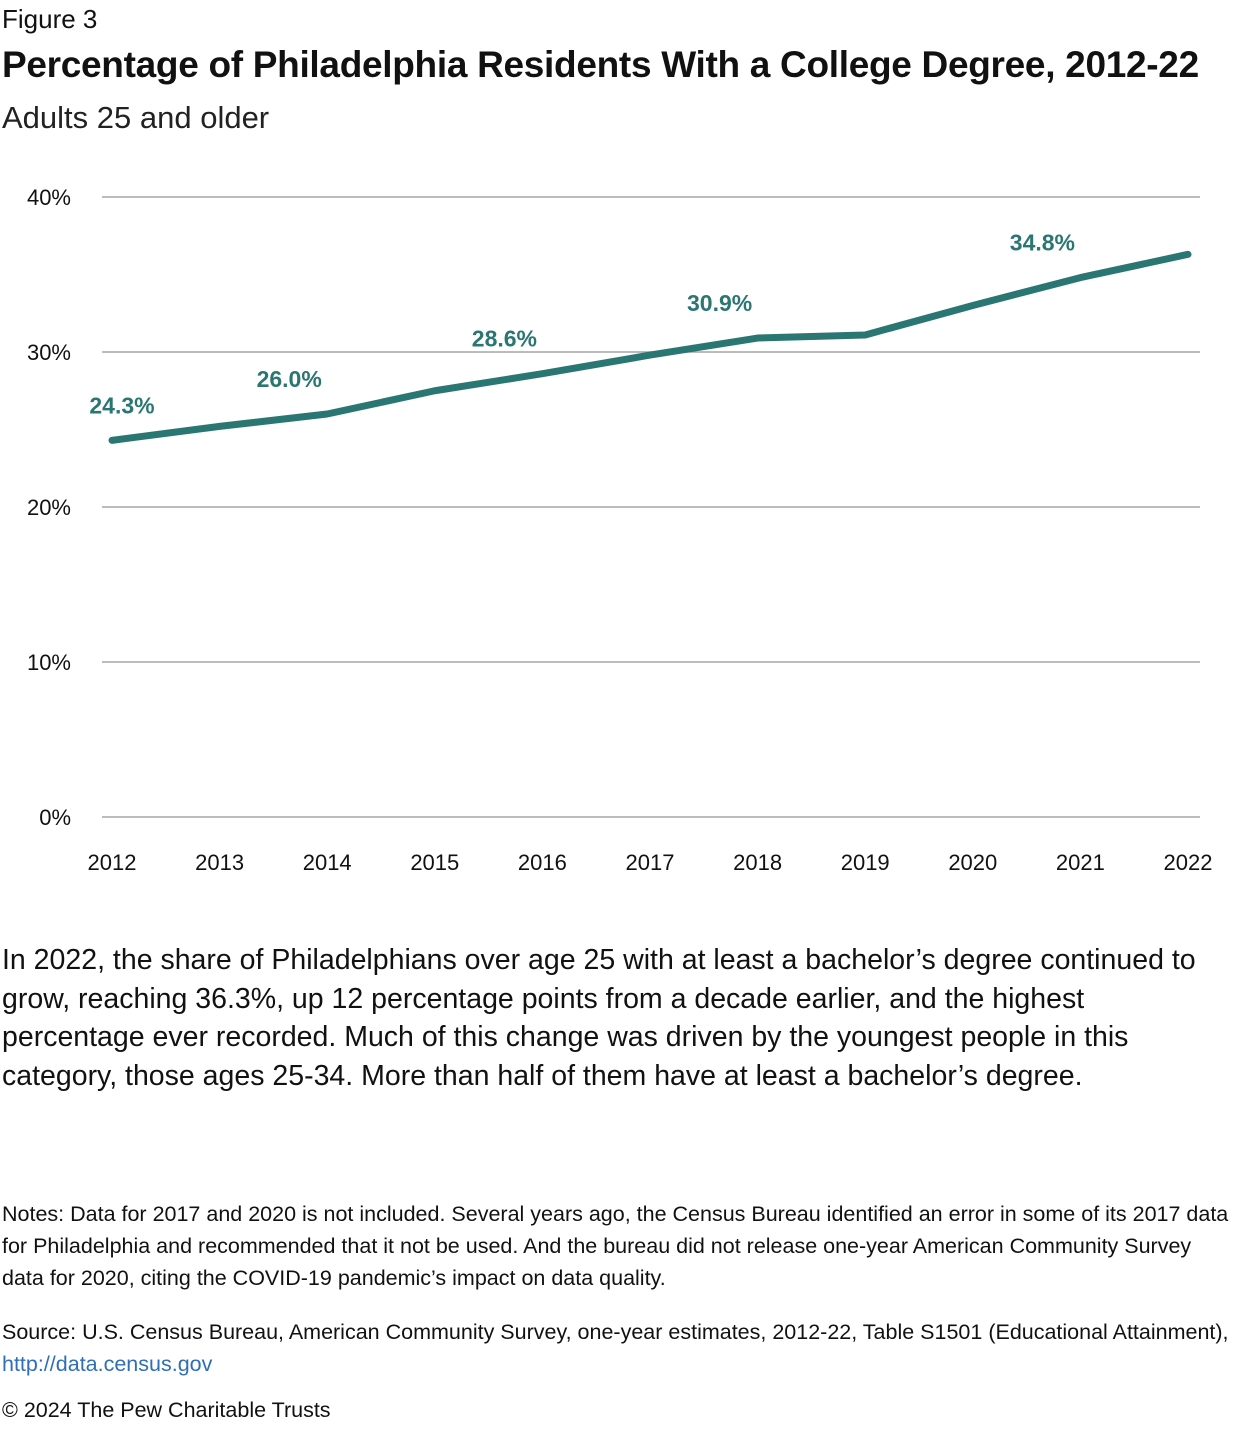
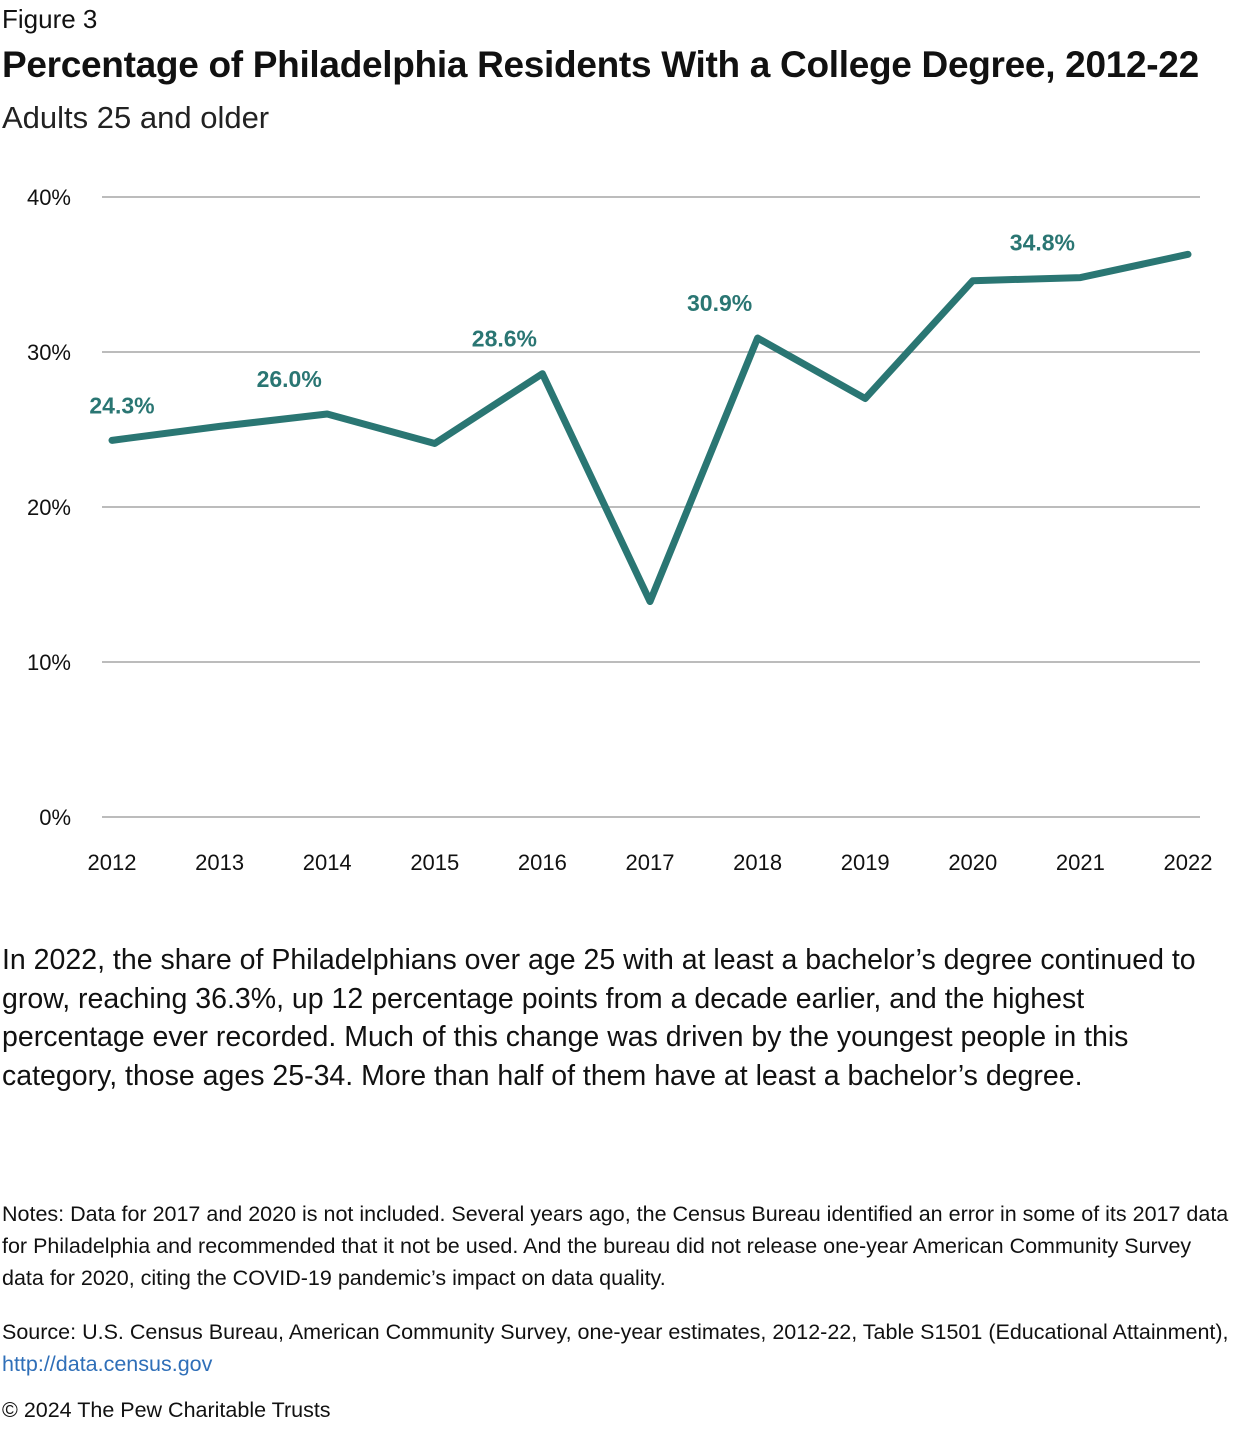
2015: 27.5% -> 24.1%
2017: 29.8% -> 13.9%
2019: 31.1% -> 27.0%
2020: 33.0% -> 34.6%
